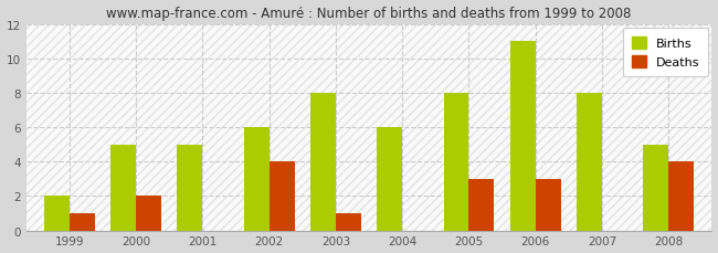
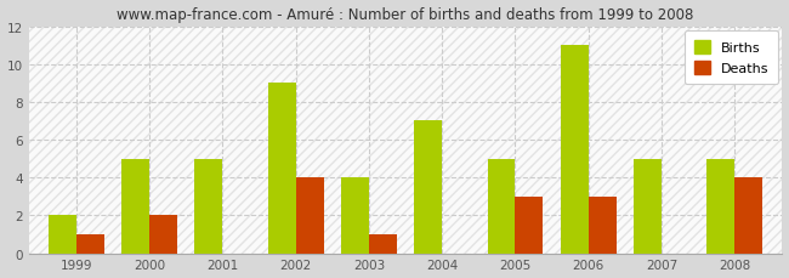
Births/2002: 6 -> 9
Births/2003: 8 -> 4
Births/2004: 6 -> 7
Births/2005: 8 -> 5
Births/2007: 8 -> 5
